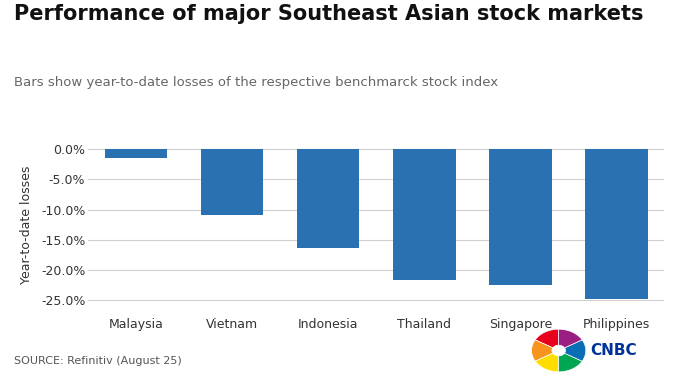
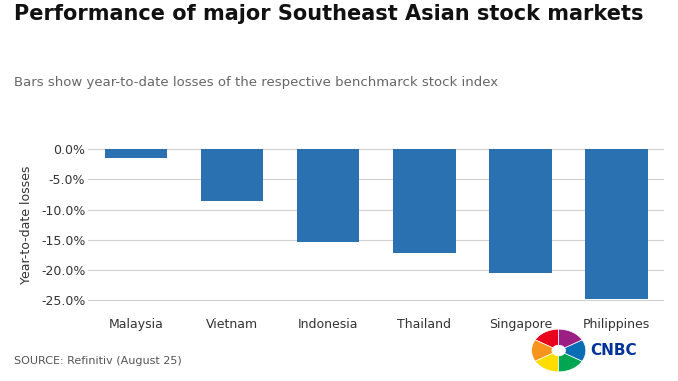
Vietnam: -10.8% -> -8.6%
Indonesia: -16.4% -> -15.3%
Thailand: -21.6% -> -17.2%
Singapore: -22.4% -> -20.5%
